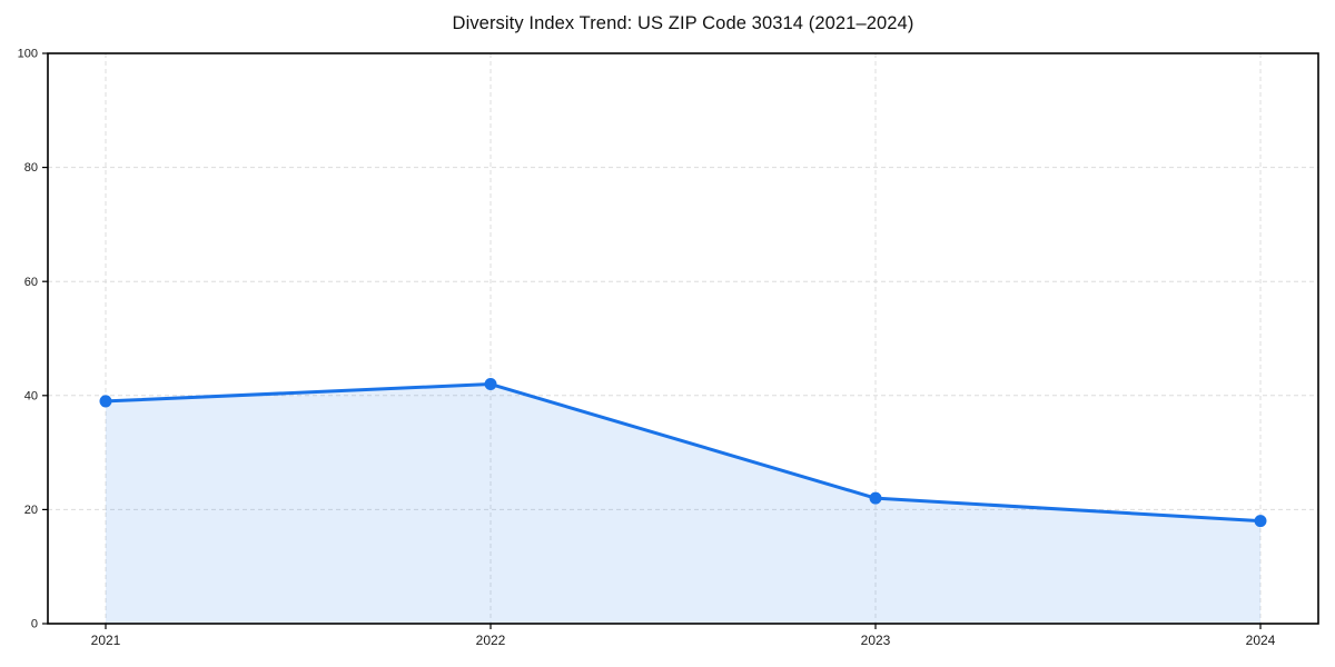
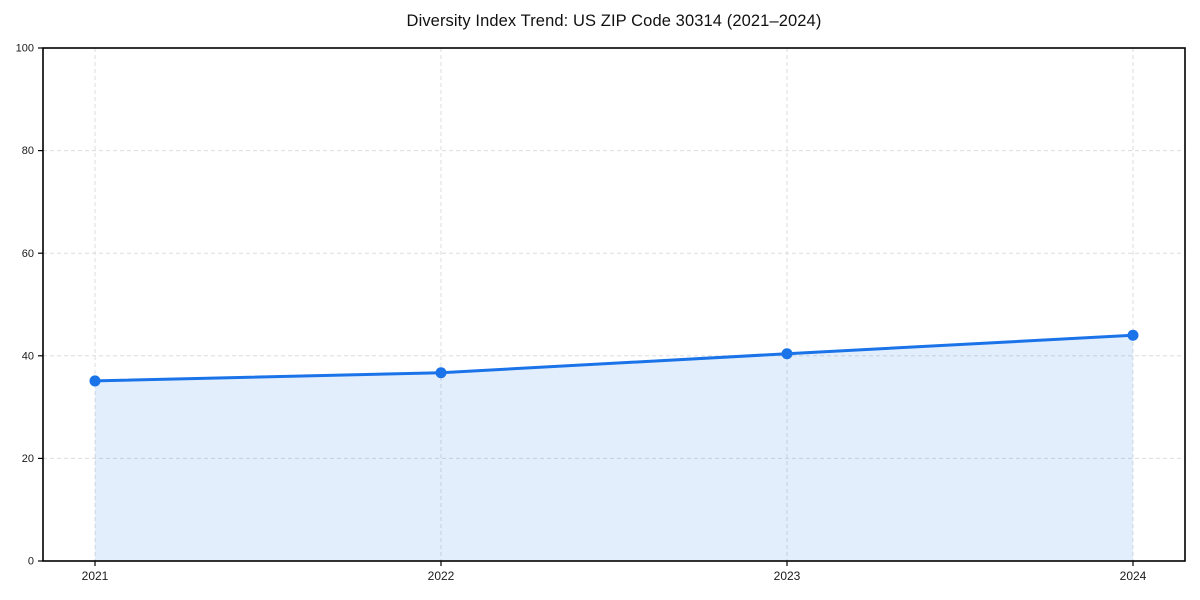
2021: 39 -> 35
2022: 42 -> 37
2023: 22 -> 40
2024: 18 -> 44
